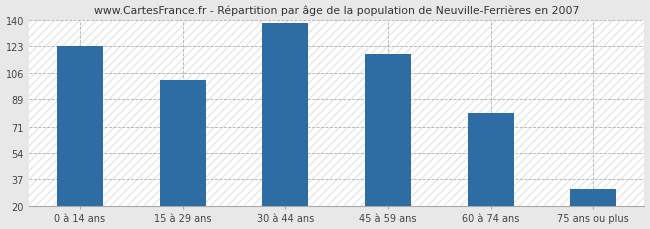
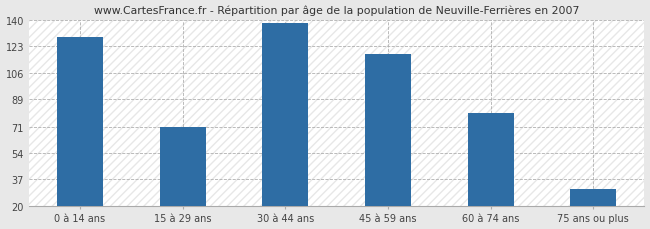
0 à 14 ans: 123 -> 129
15 à 29 ans: 101 -> 71
